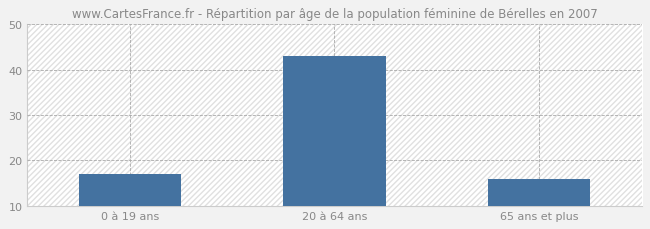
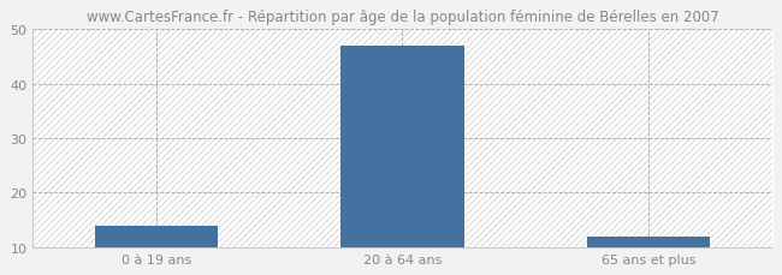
0 à 19 ans: 17 -> 14
20 à 64 ans: 43 -> 47
65 ans et plus: 16 -> 12
